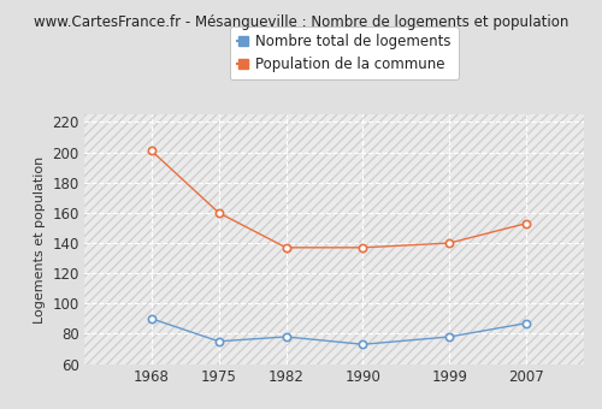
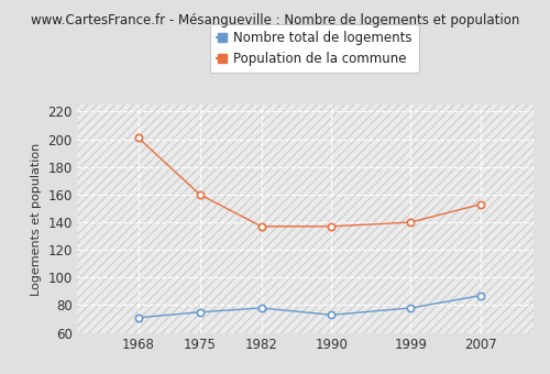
Nombre total de logements/1968: 90 -> 71
